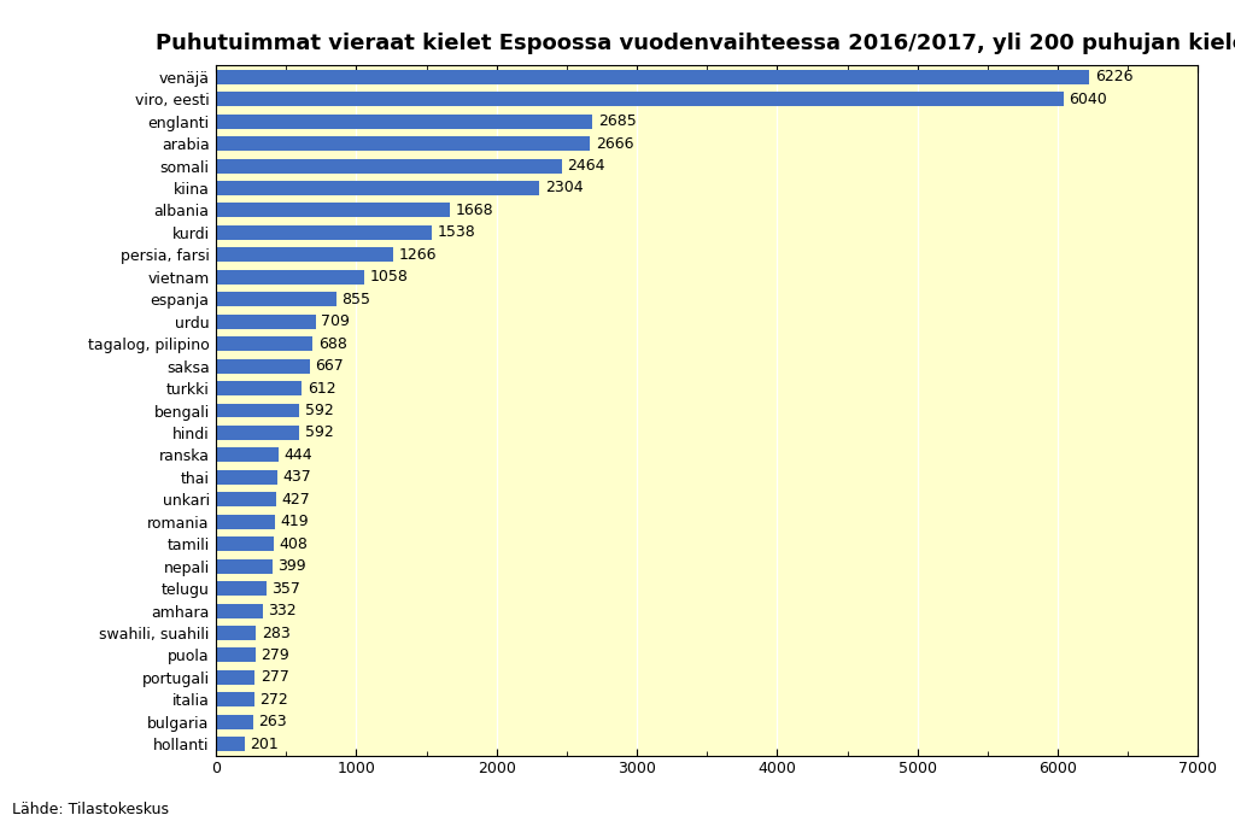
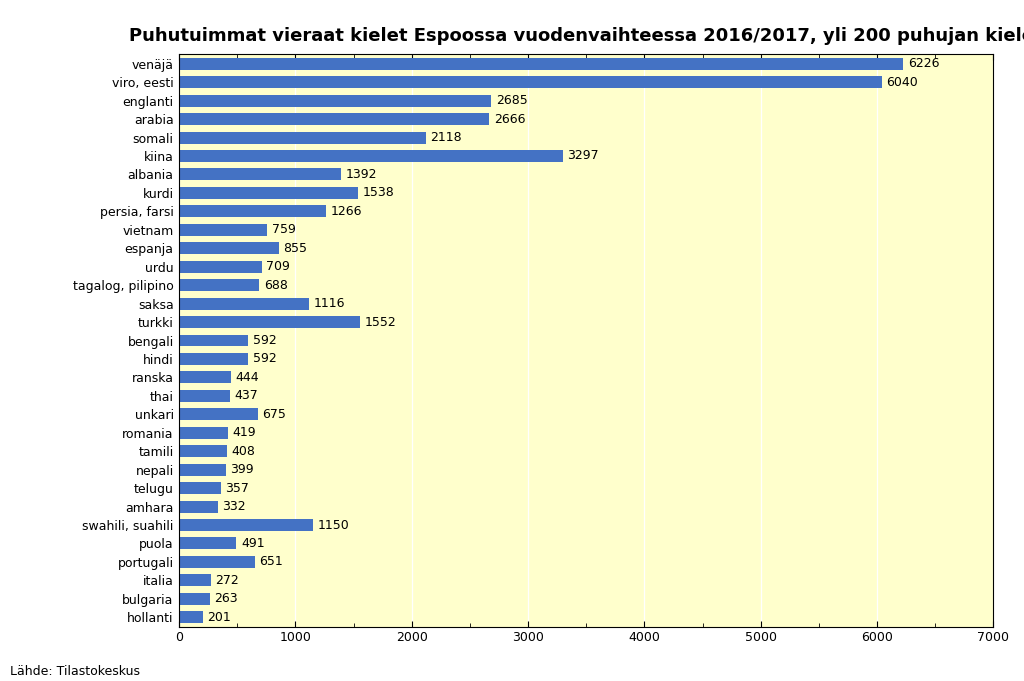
somali: 2464 -> 2118
kiina: 2304 -> 3297
albania: 1668 -> 1392
vietnam: 1058 -> 759
saksa: 667 -> 1116
turkki: 612 -> 1552
unkari: 427 -> 675
swahili, suahili: 283 -> 1150
puola: 279 -> 491
portugali: 277 -> 651
